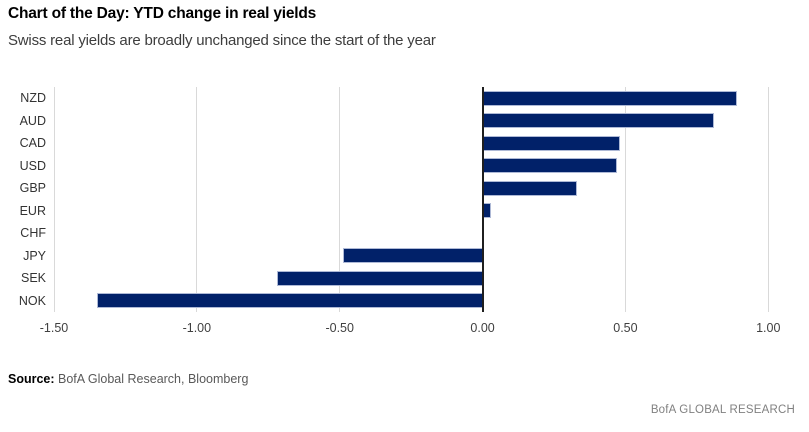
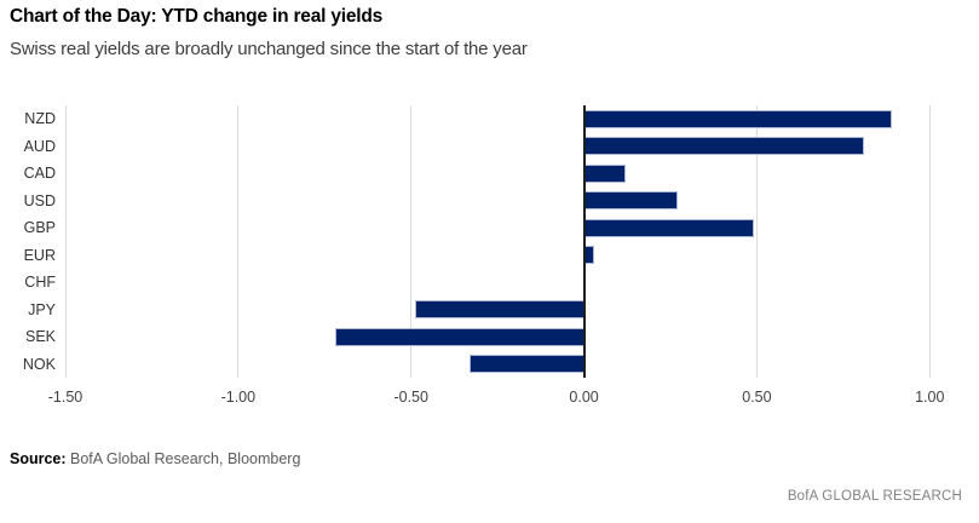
CAD: 0.48 -> 0.12
USD: 0.47 -> 0.27
GBP: 0.33 -> 0.49
NOK: -1.35 -> -0.33
